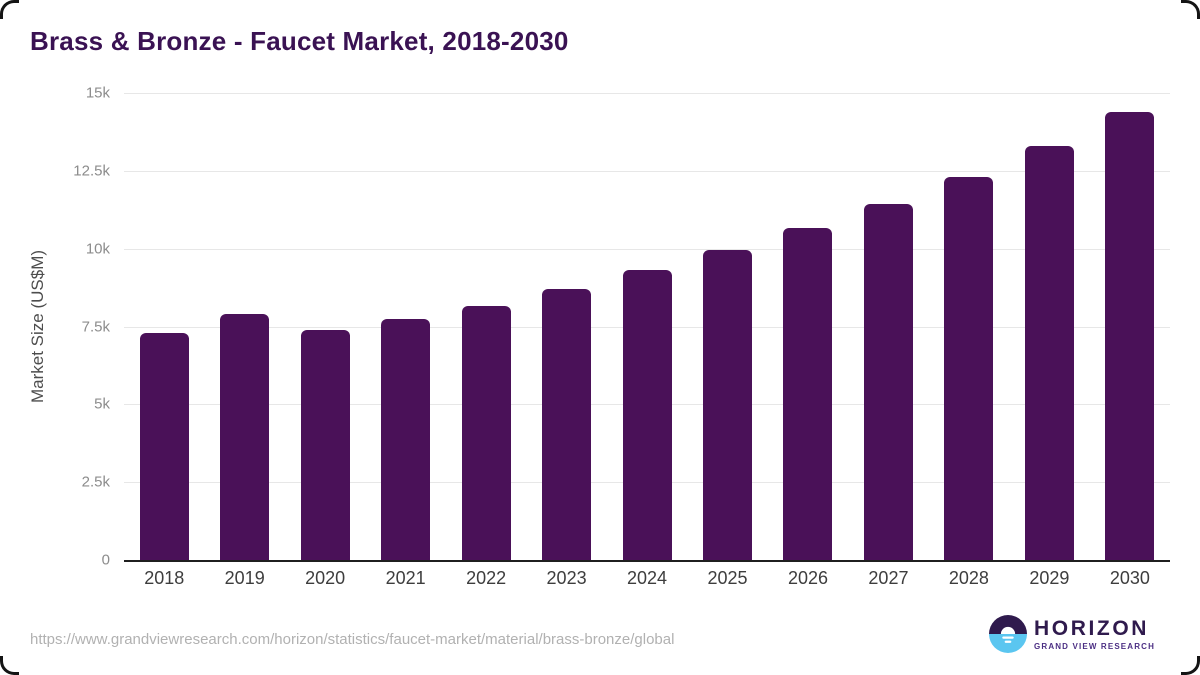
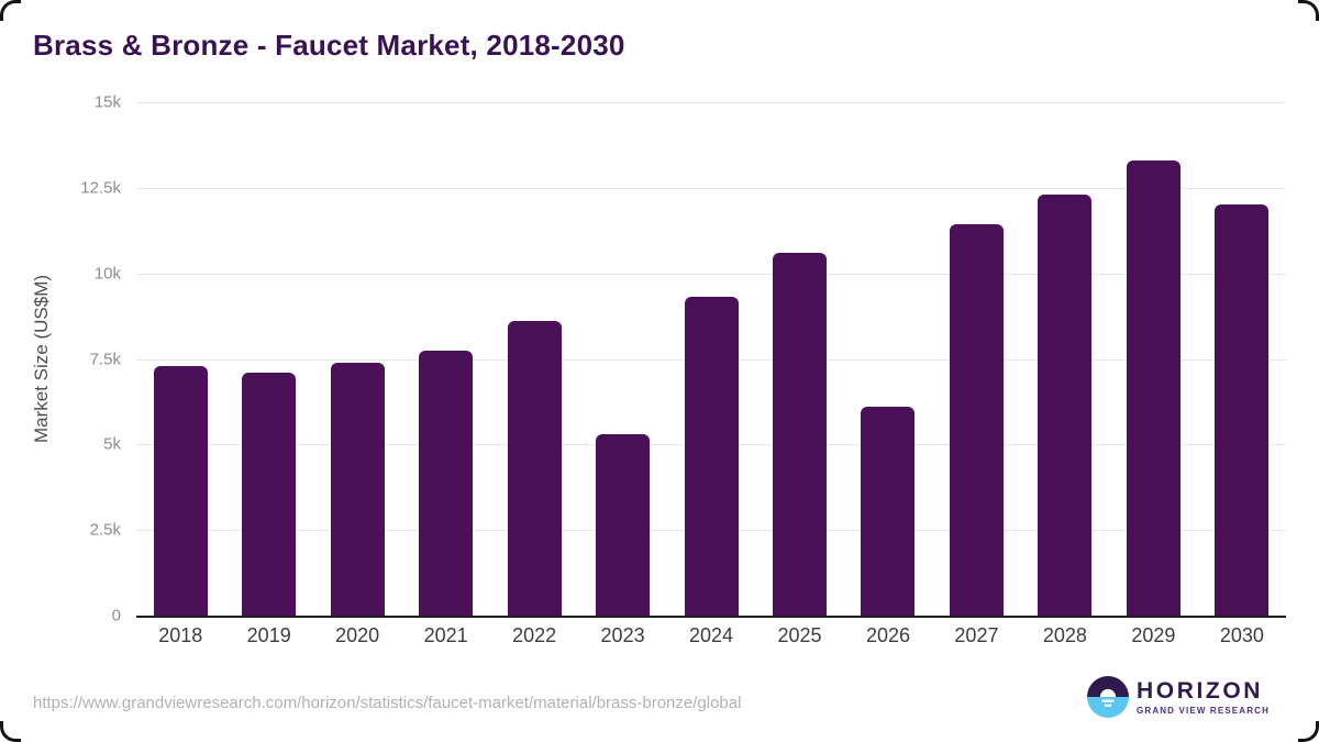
2019: 7.9k -> 7.1k
2022: 8.2k -> 8.6k
2023: 8.7k -> 5.3k
2025: 10.0k -> 10.6k
2026: 10.6k -> 6.1k
2030: 14.4k -> 12.0k
